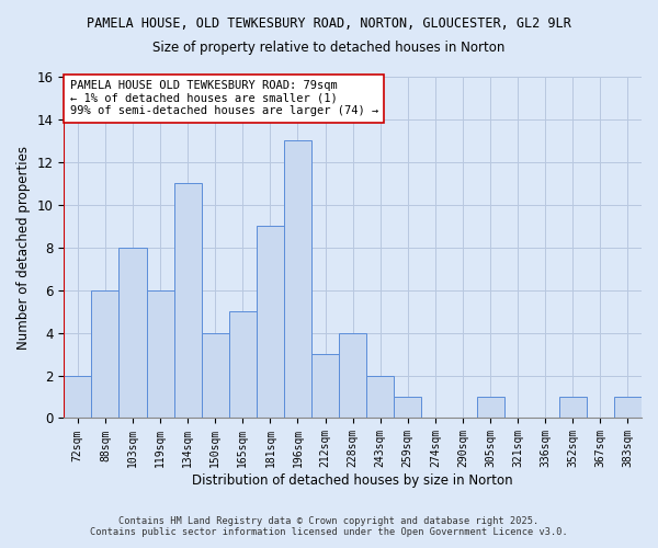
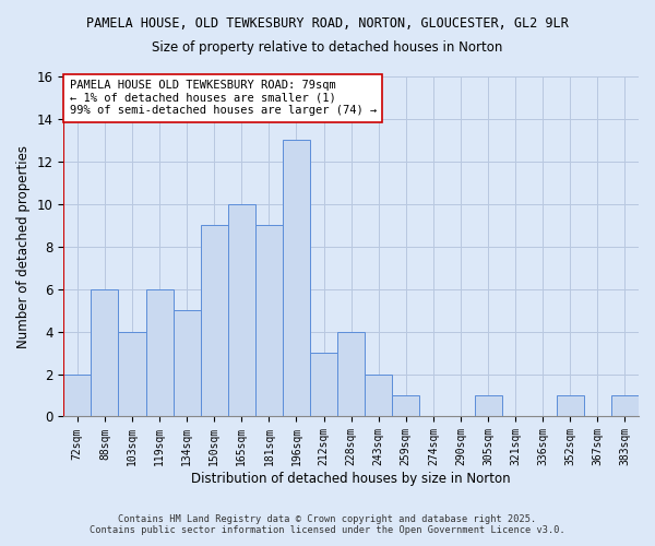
103sqm: 8 -> 4
134sqm: 11 -> 5
150sqm: 4 -> 9
165sqm: 5 -> 10
